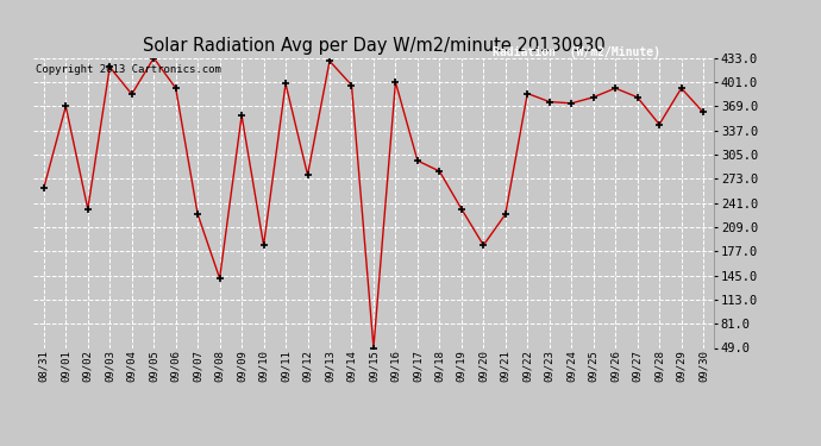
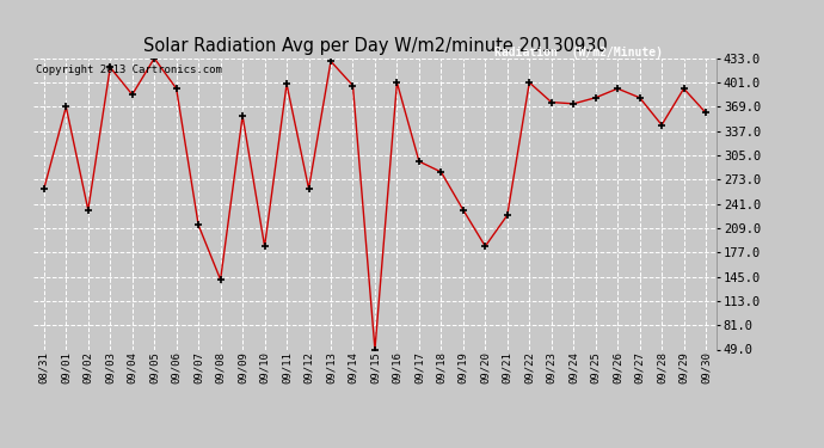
09/07: 226 -> 213
09/12: 278 -> 261
09/22: 386 -> 401
